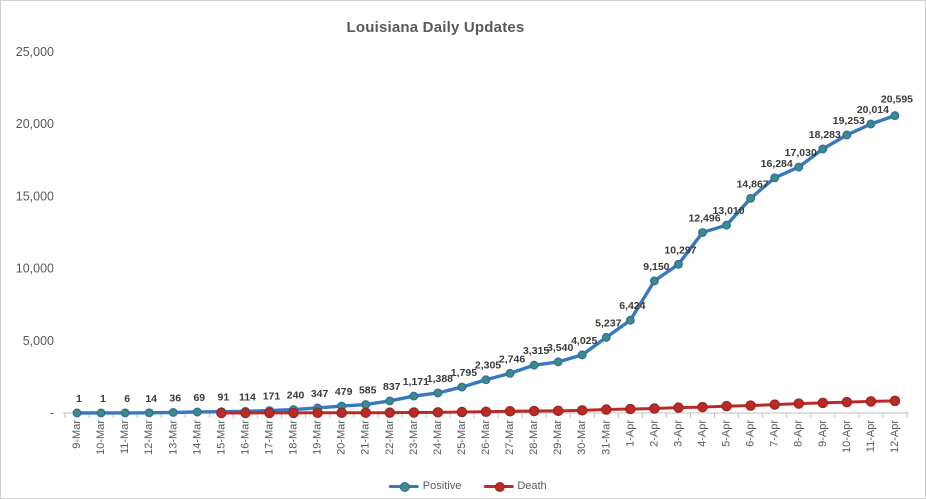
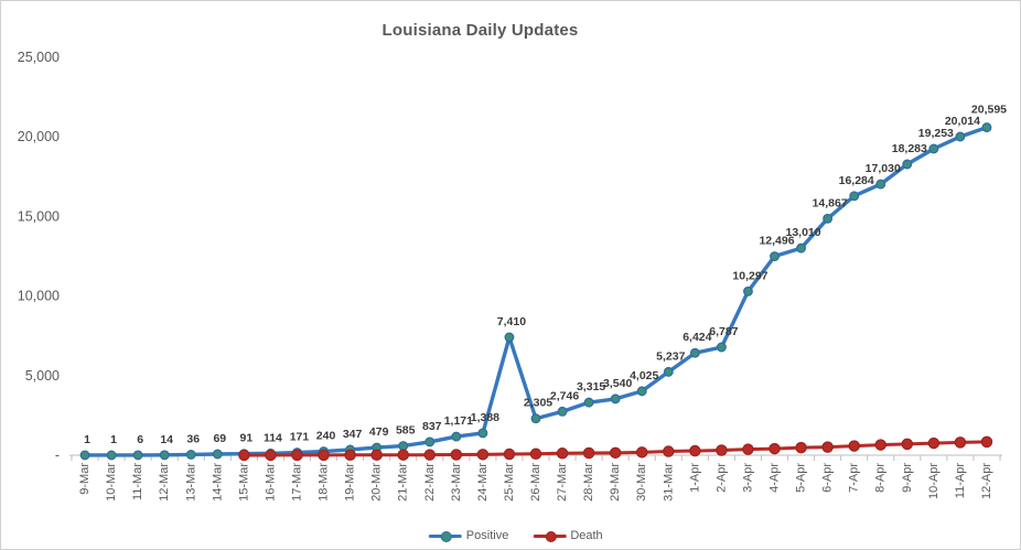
Positive/25-Mar: 1,795 -> 7,410
Positive/2-Apr: 9,150 -> 6,787
